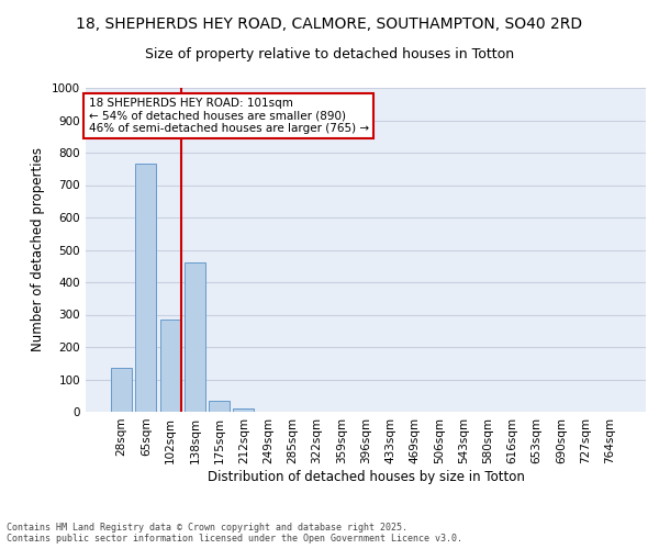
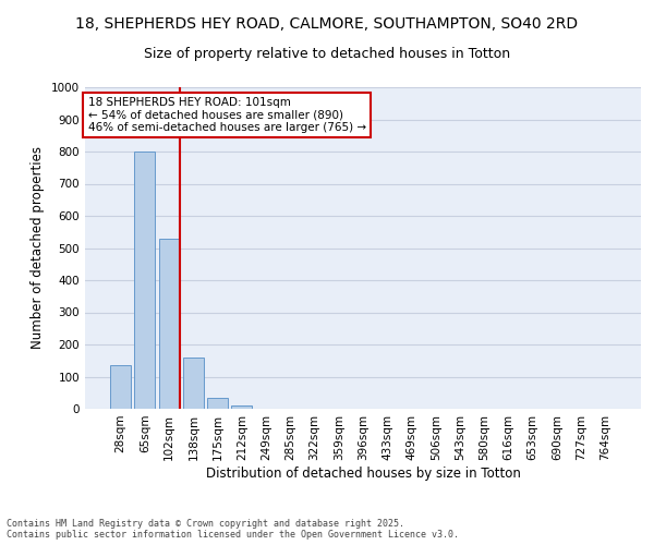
65sqm: 765 -> 800
102sqm: 285 -> 530
138sqm: 460 -> 160
